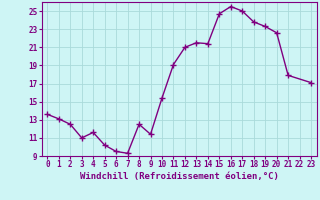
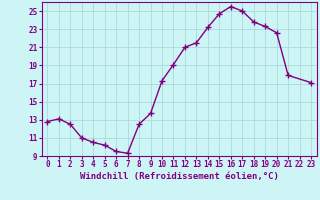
0: 13.6 -> 12.8
4: 11.6 -> 10.5
9: 11.4 -> 13.7
10: 15.4 -> 17.3
14: 21.4 -> 23.2
